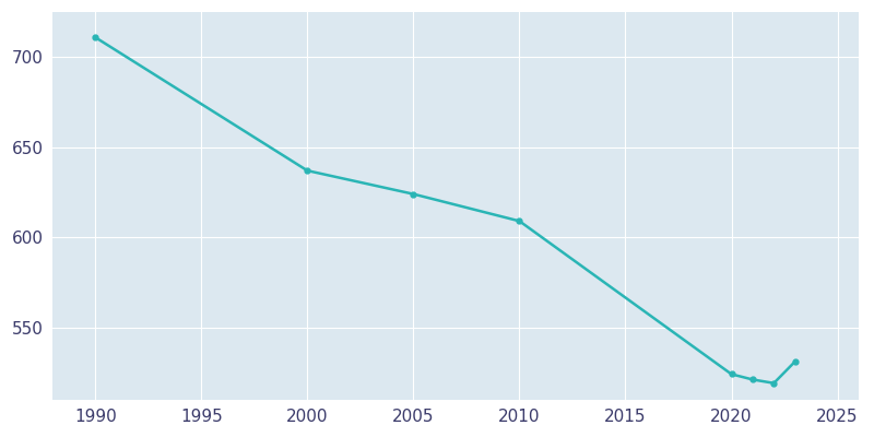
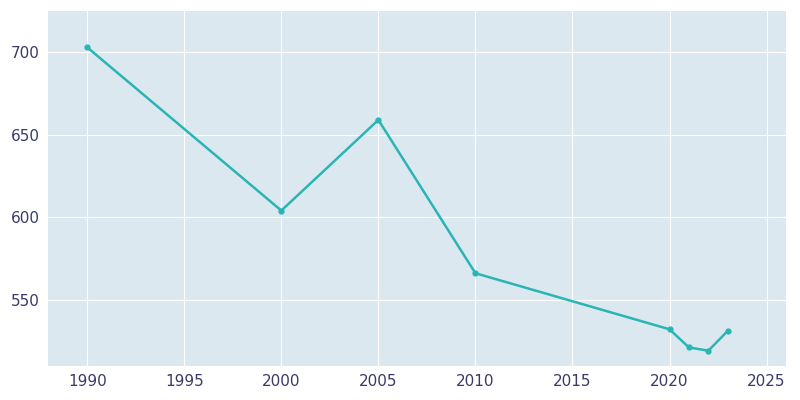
1990: 711 -> 703
2000: 637 -> 604
2005: 624 -> 659
2010: 609 -> 566
2020: 524 -> 532
